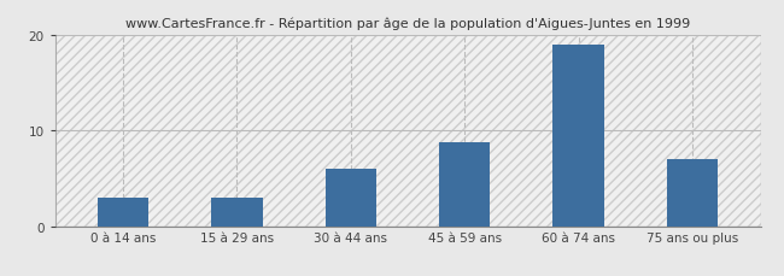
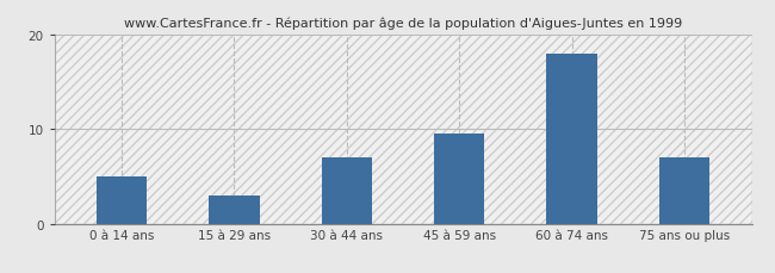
0 à 14 ans: 3.0 -> 5.0
30 à 44 ans: 6.0 -> 7.0
45 à 59 ans: 8.8 -> 9.5
60 à 74 ans: 19.0 -> 18.0
